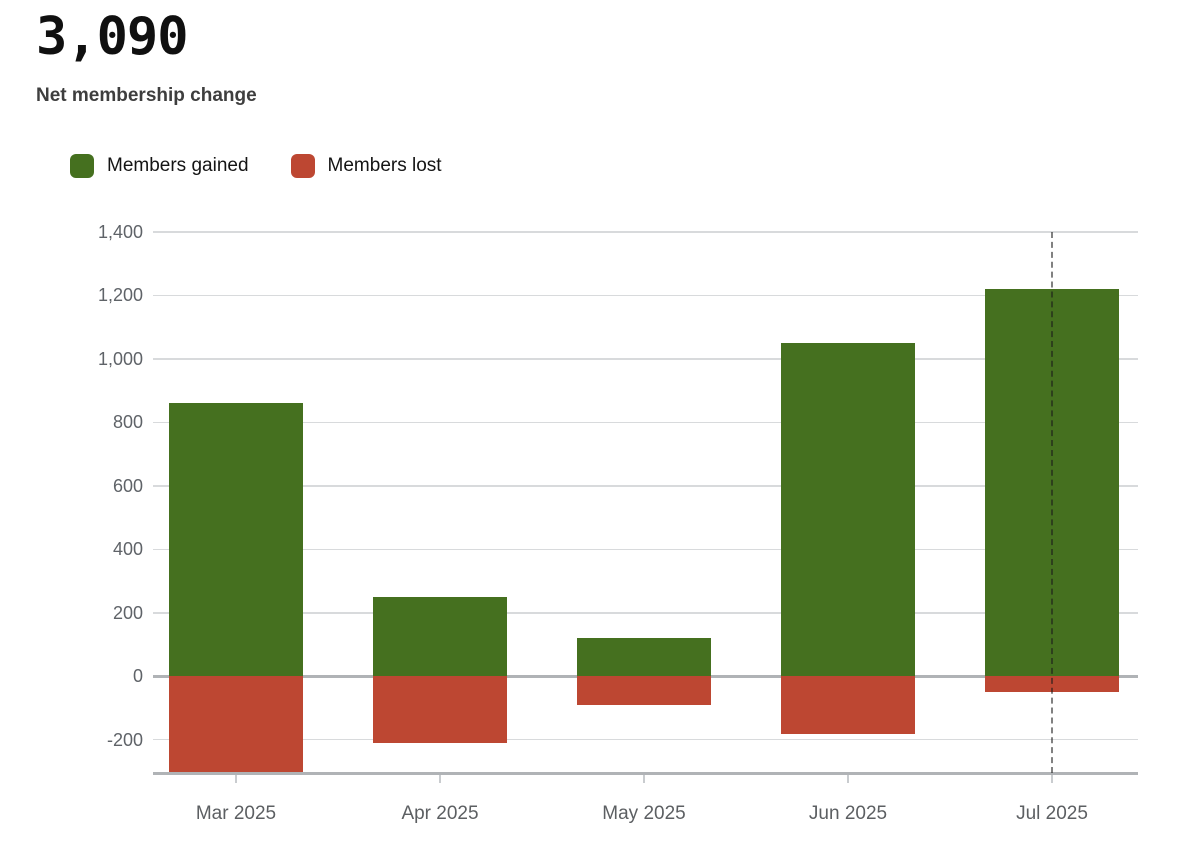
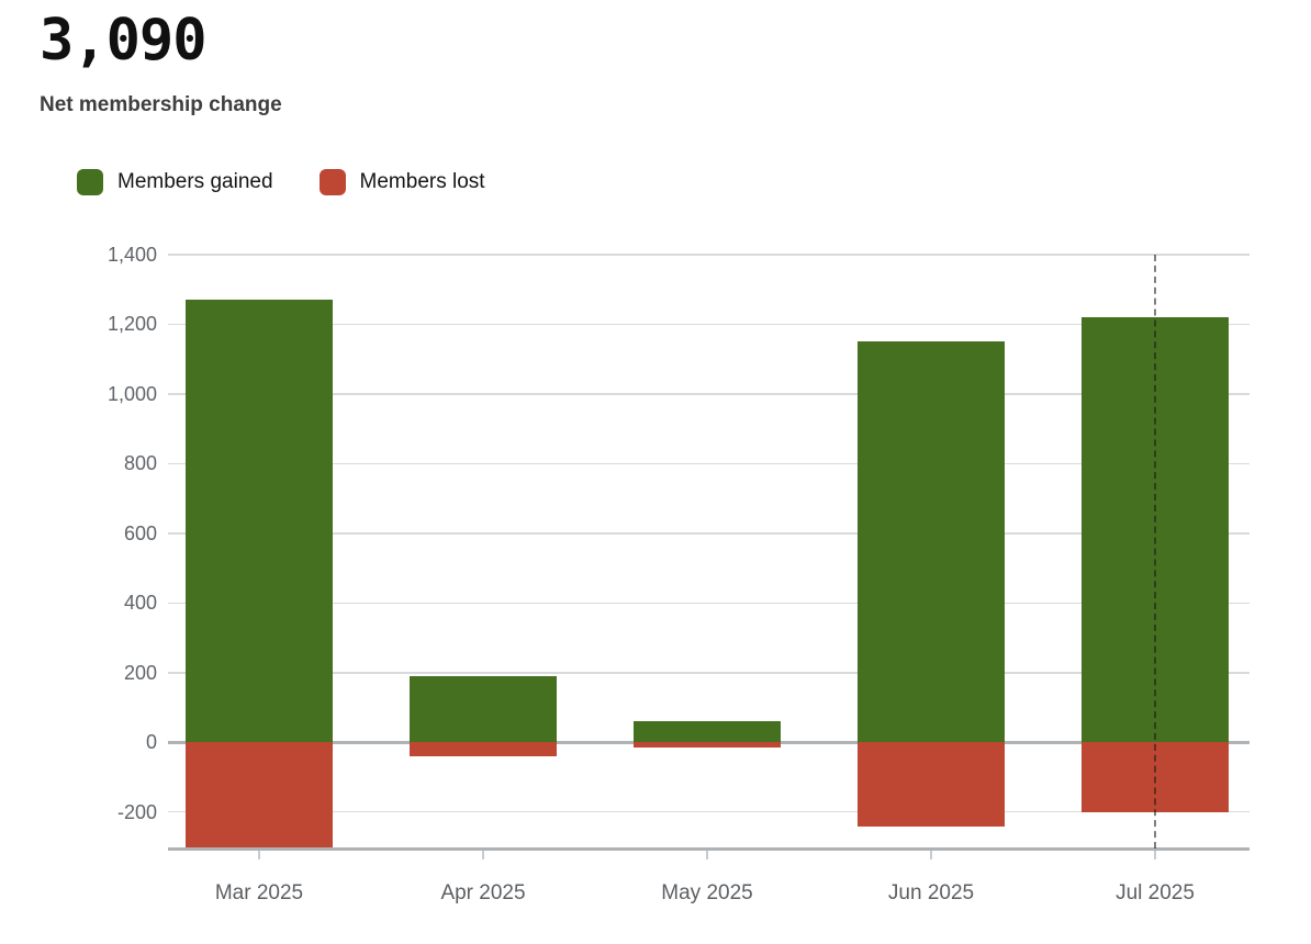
Members gained/Mar 2025: 860 -> 1270
Members gained/Apr 2025: 250 -> 190
Members lost/Apr 2025: -210 -> -40
Members gained/May 2025: 120 -> 60
Members lost/May 2025: -90 -> -20
Members gained/Jun 2025: 1050 -> 1150
Members lost/Jun 2025: -180 -> -240
Members lost/Jul 2025: -50 -> -200
